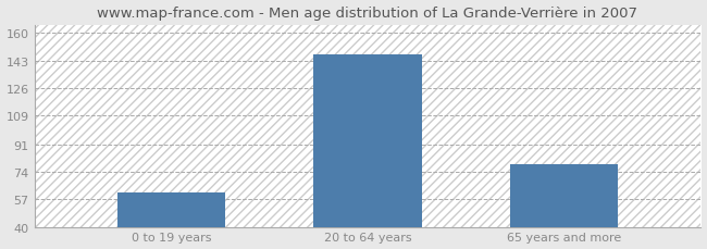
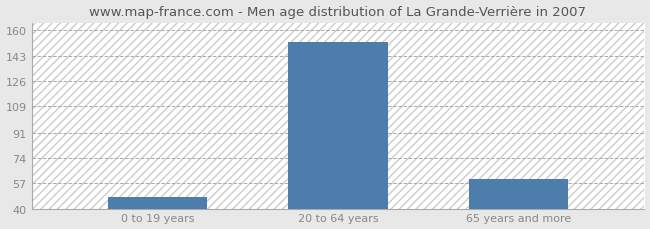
0 to 19 years: 61 -> 48
20 to 64 years: 147 -> 152
65 years and more: 79 -> 60
